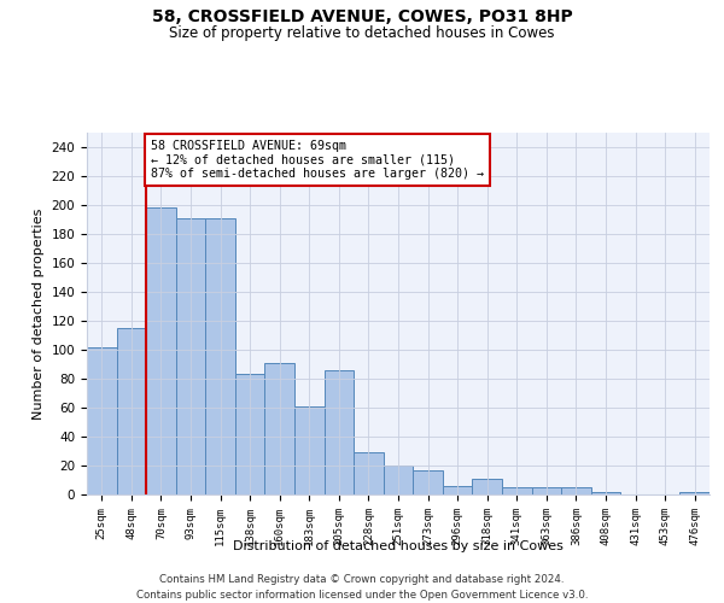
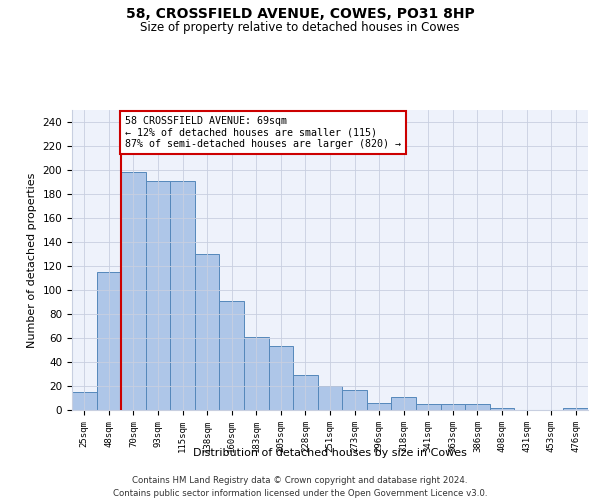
25sqm: 102 -> 15
138sqm: 83 -> 130
205sqm: 86 -> 53
